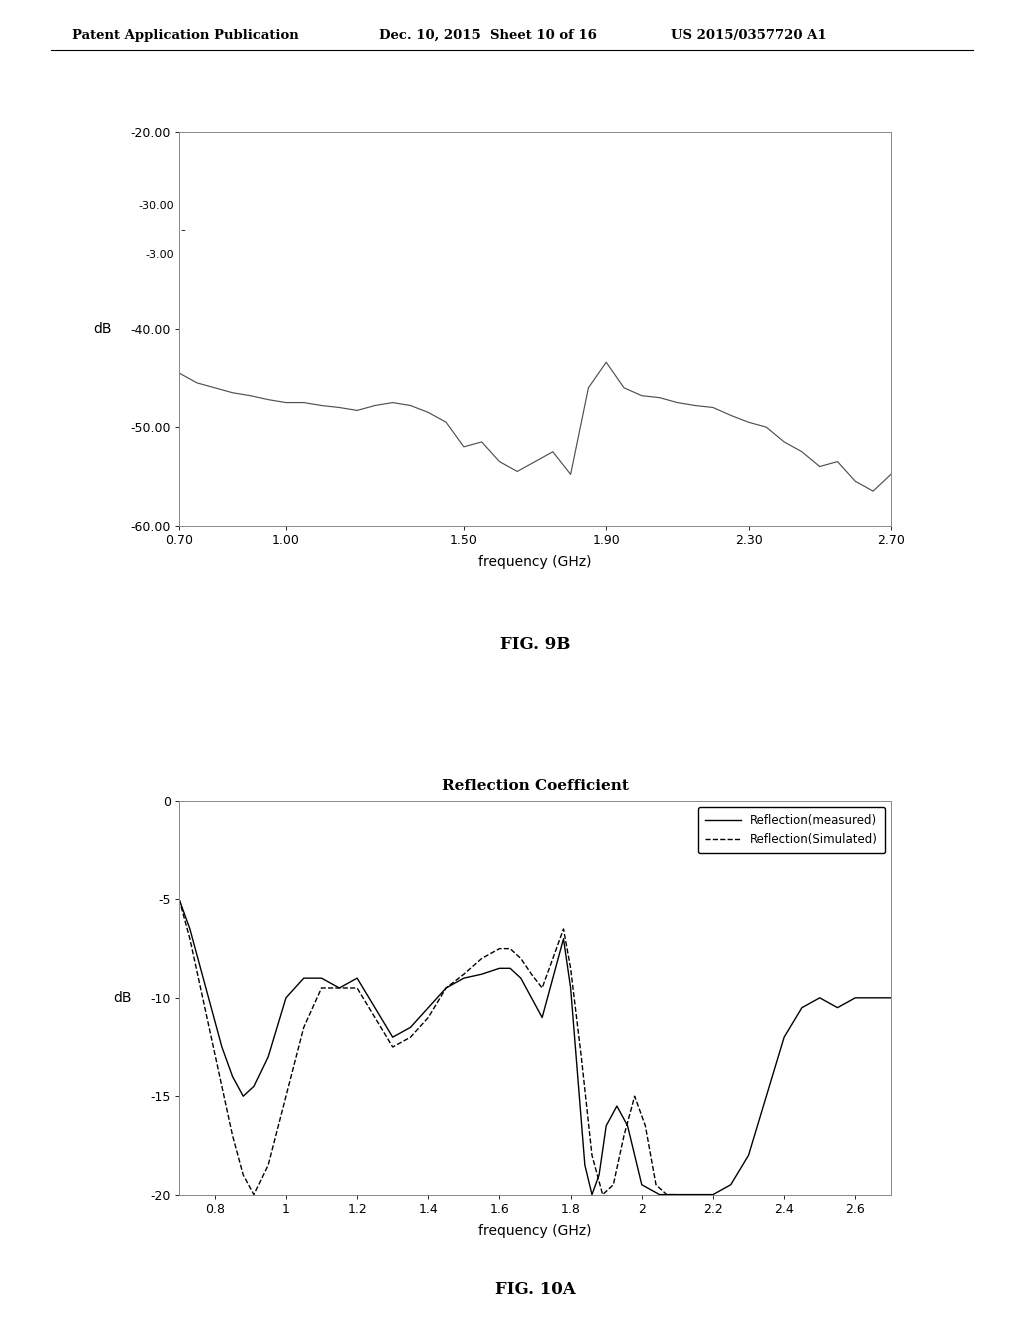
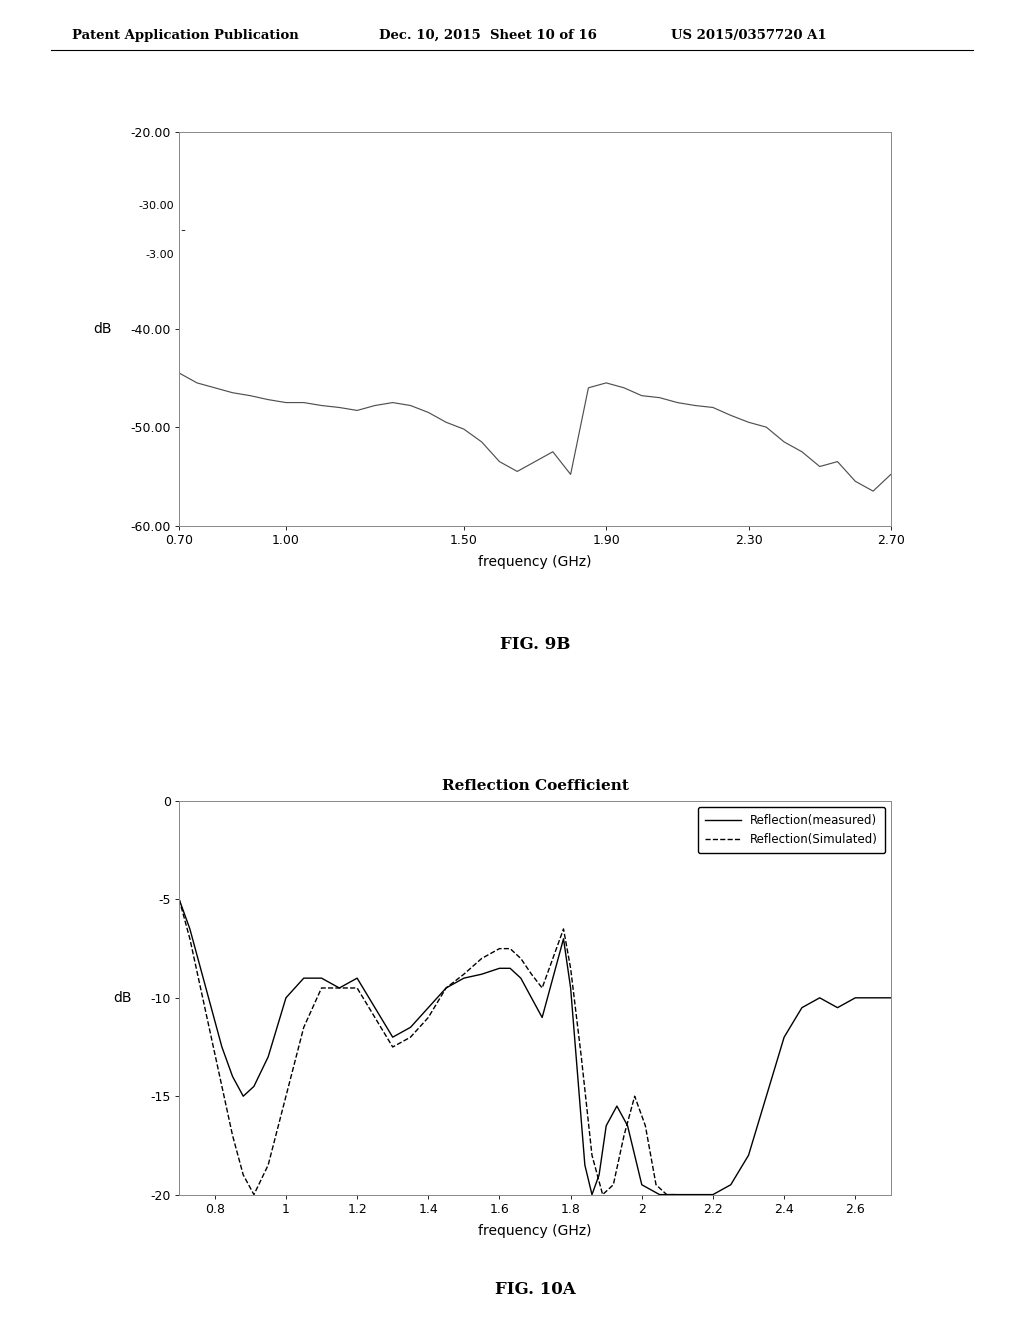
1.50: -52.0 -> -50.2
1.90: -43.4 -> -45.5
